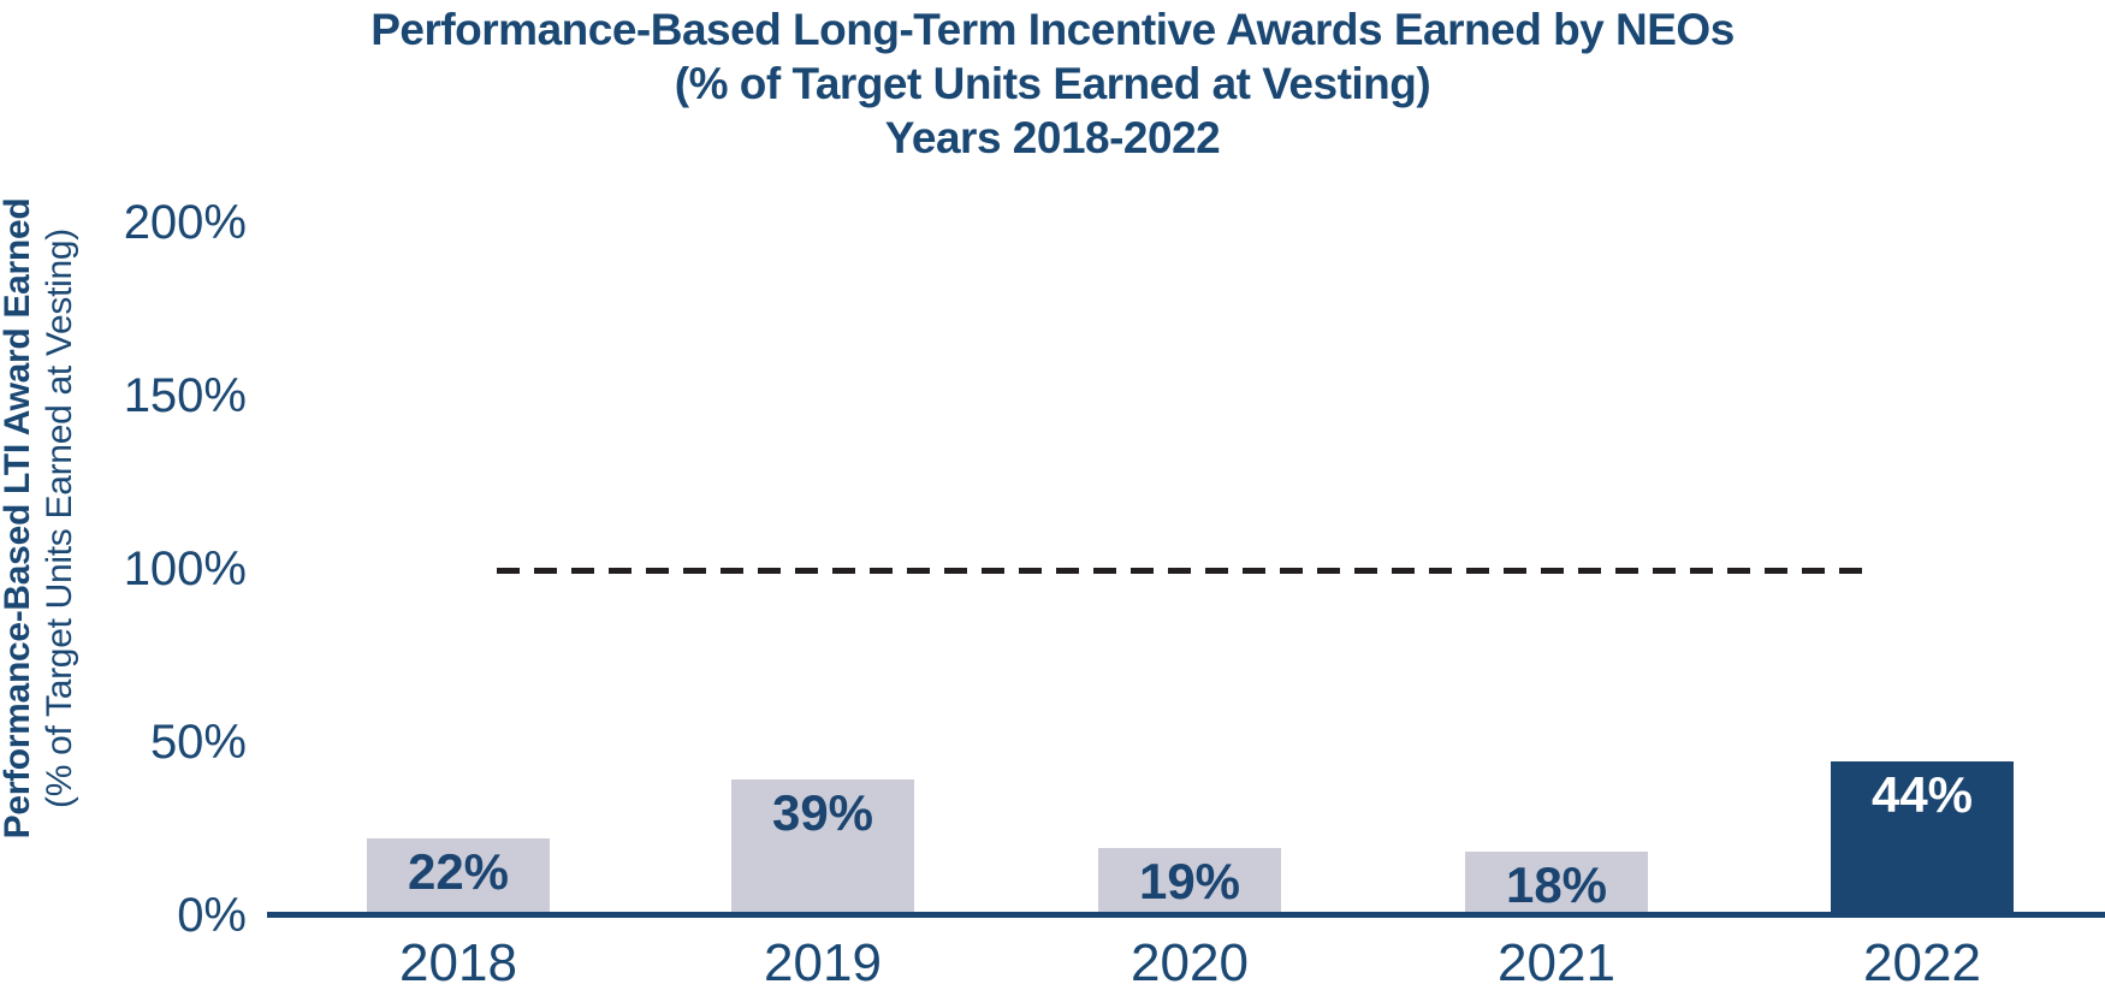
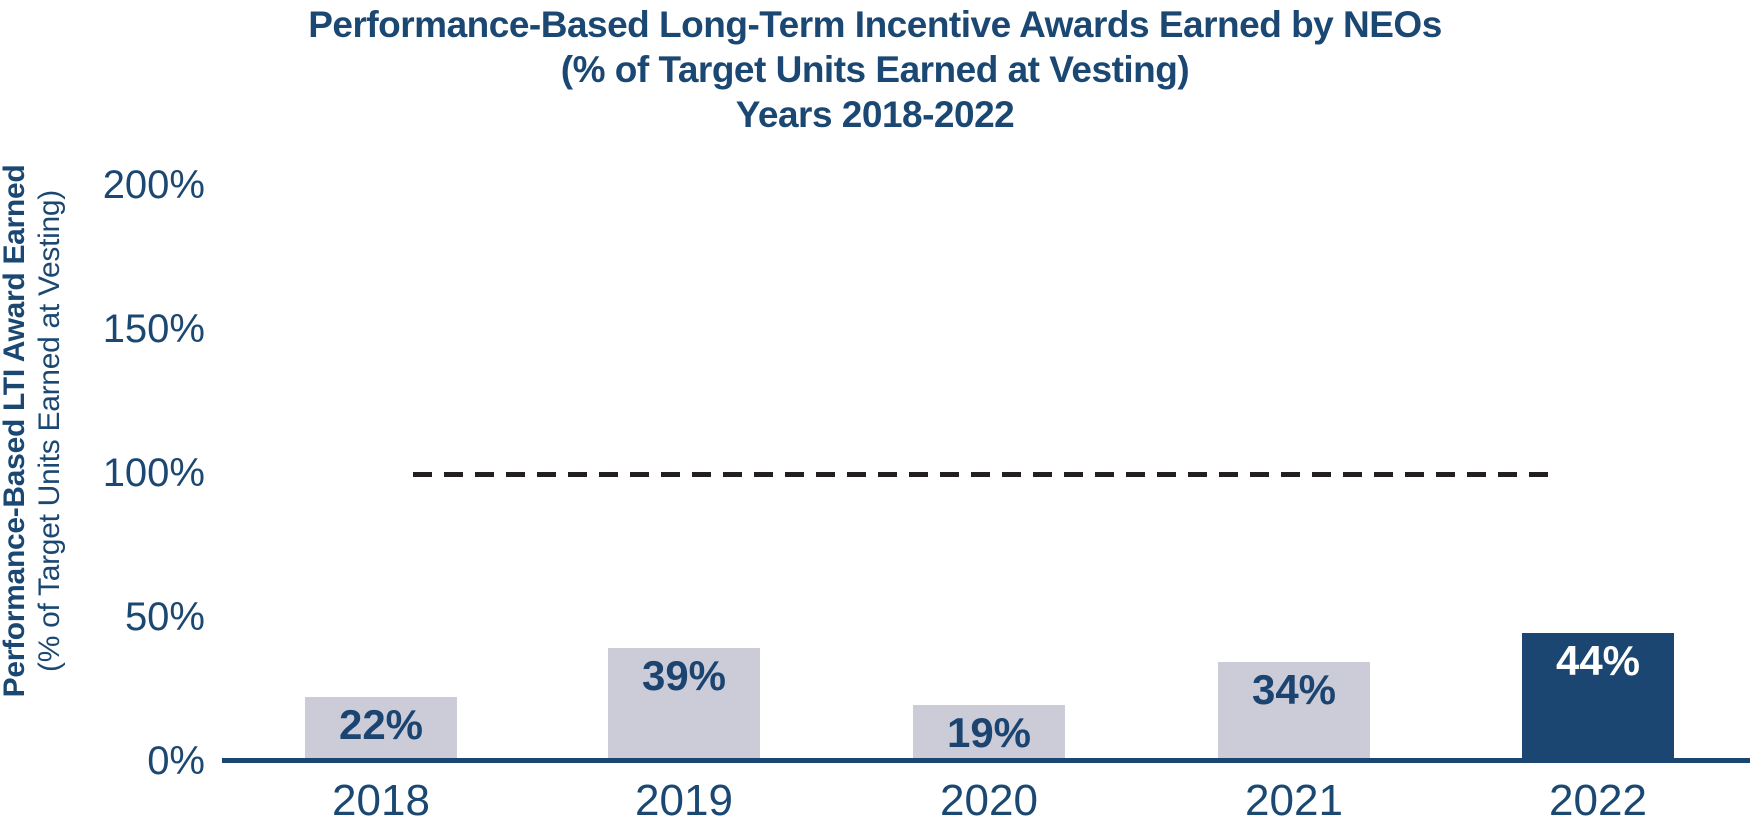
2021: 18% -> 34%
